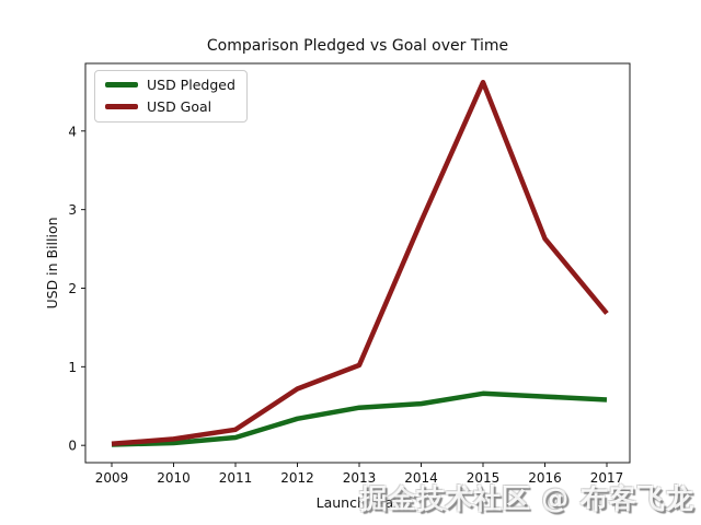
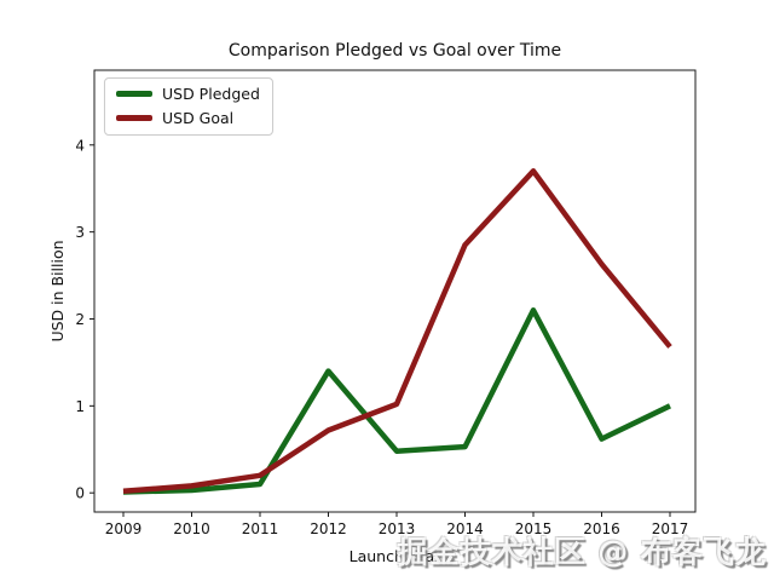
USD Pledged/2012: 0.3 -> 1.4
USD Pledged/2015: 0.7 -> 2.1
USD Goal/2015: 4.6 -> 3.7
USD Pledged/2017: 0.6 -> 1.0
